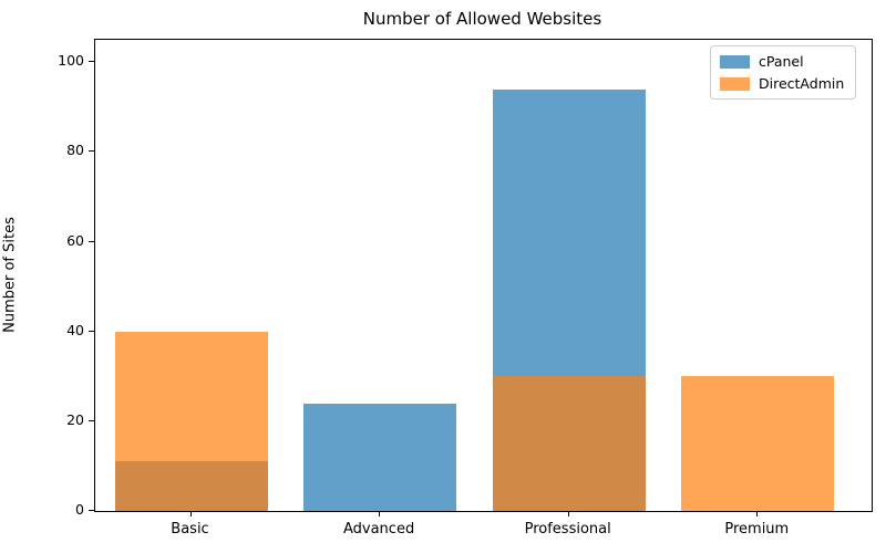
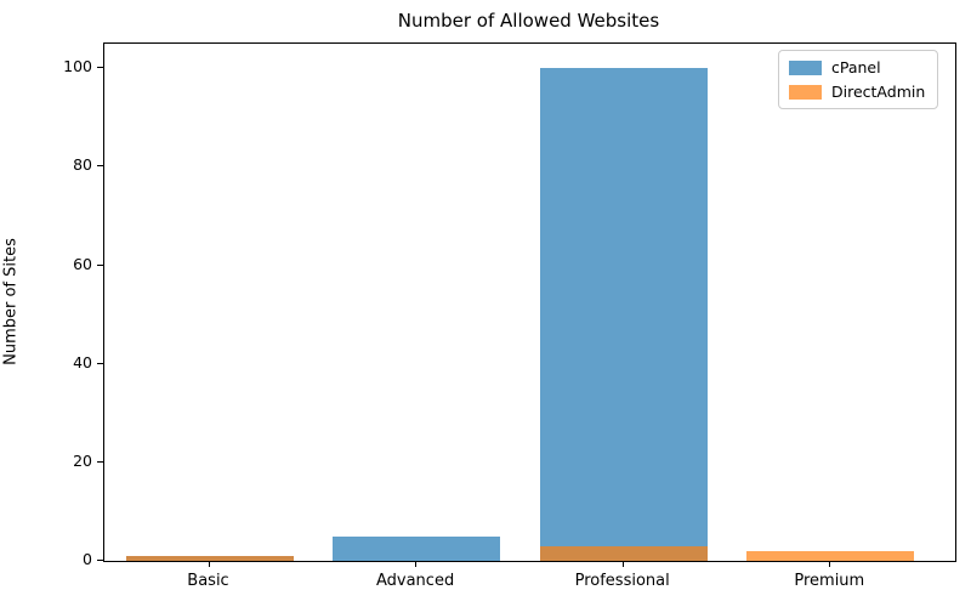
cPanel/Basic: 11 -> 1
DirectAdmin/Basic: 40 -> 1
cPanel/Advanced: 24 -> 5
cPanel/Professional: 94 -> 100
DirectAdmin/Professional: 30 -> 3
DirectAdmin/Premium: 30 -> 2
